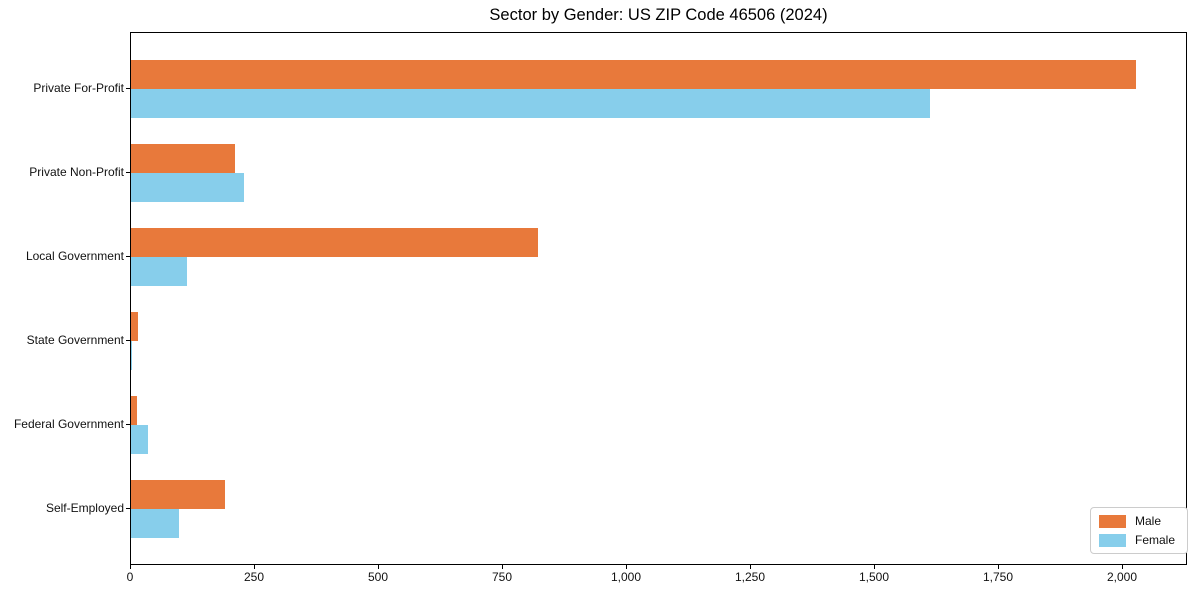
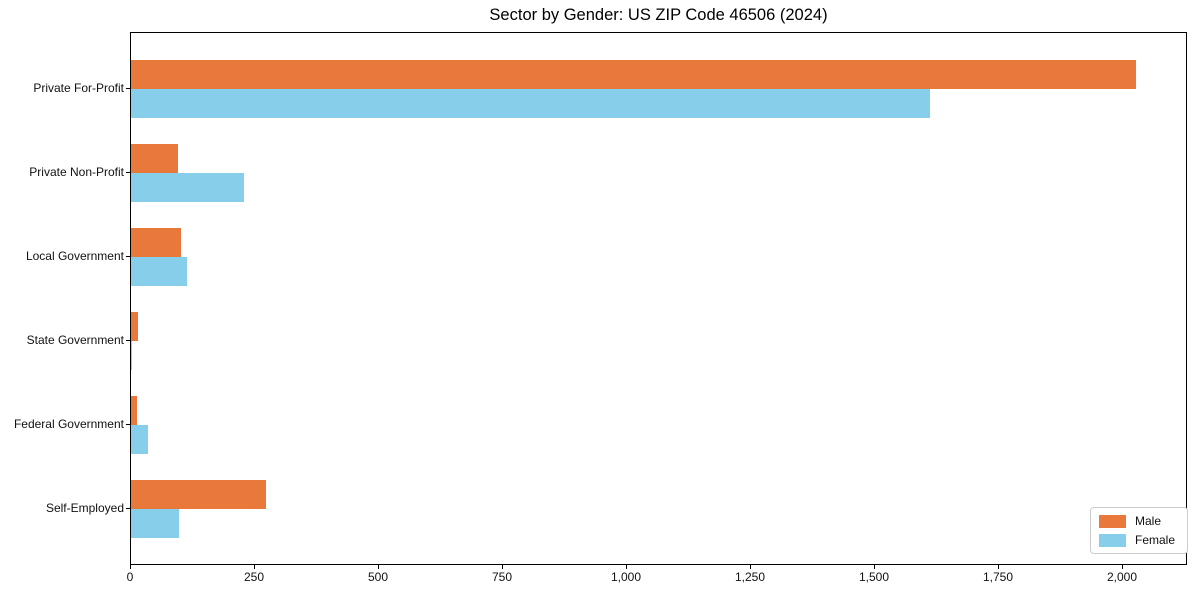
Male/Private Non-Profit: 210 -> 100
Male/Local Government: 820 -> 100
Male/Self-Employed: 190 -> 270
